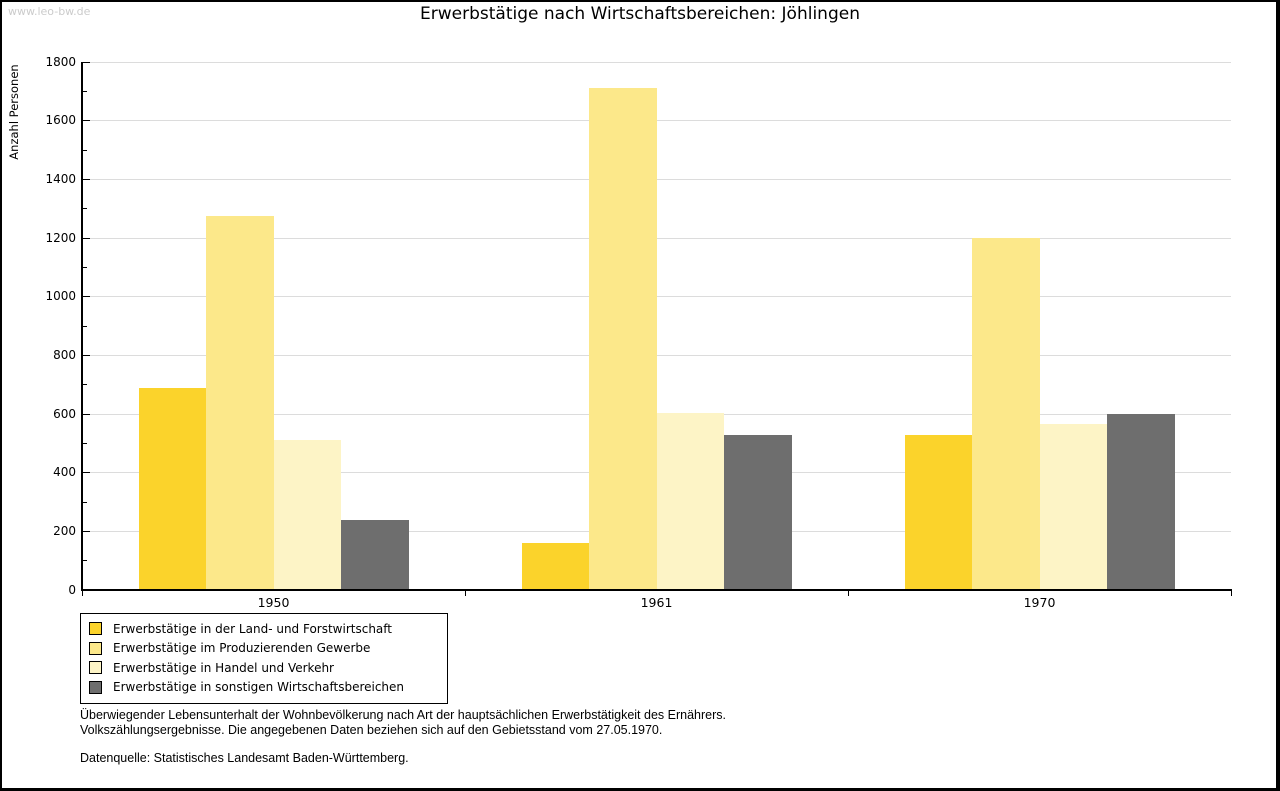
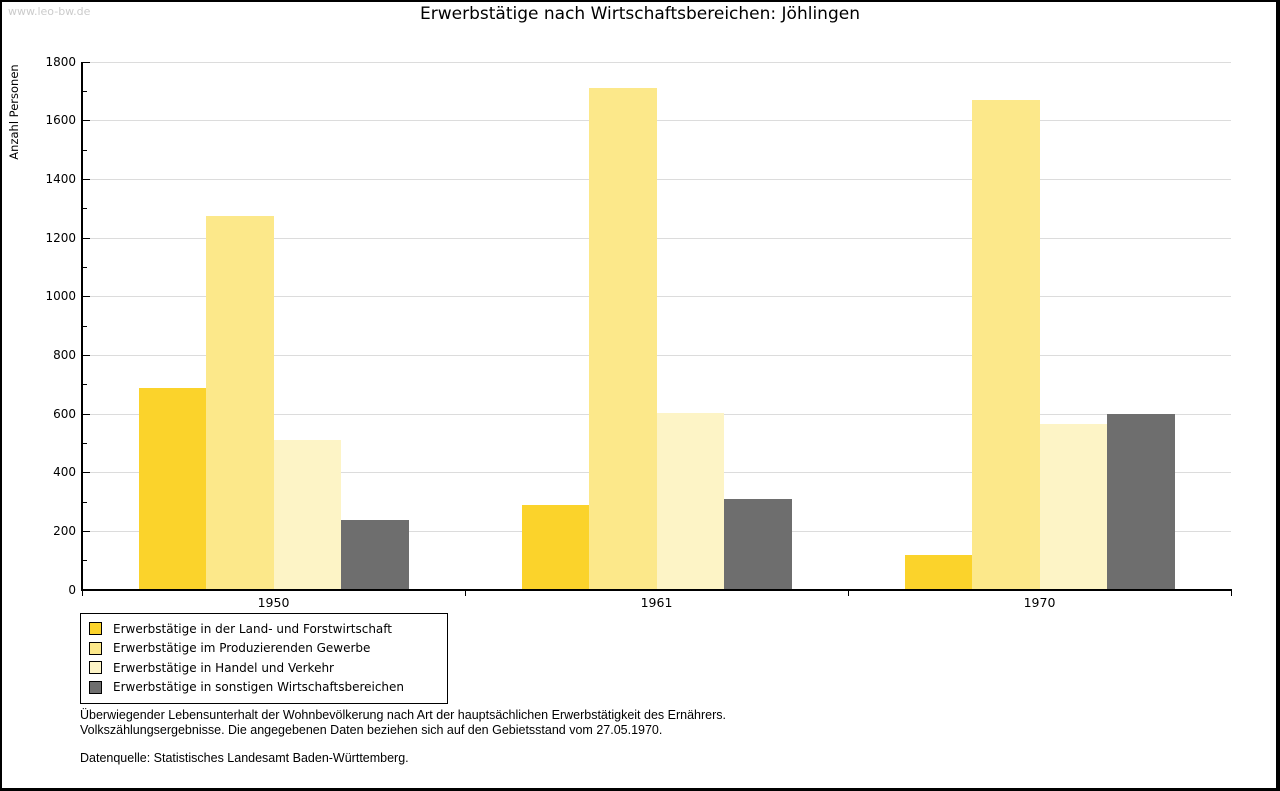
Erwerbstätige in der Land- und Forstwirtschaft/1961: 160 -> 290
Erwerbstätige in sonstigen Wirtschaftsbereichen/1961: 530 -> 310
Erwerbstätige in der Land- und Forstwirtschaft/1970: 530 -> 120
Erwerbstätige im Produzierenden Gewerbe/1970: 1200 -> 1670
